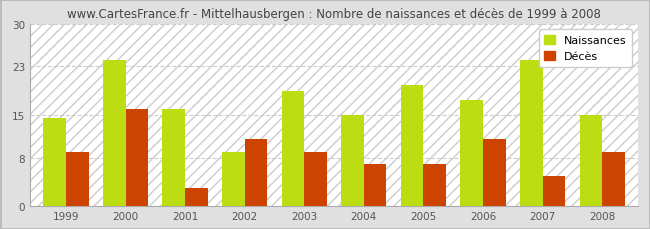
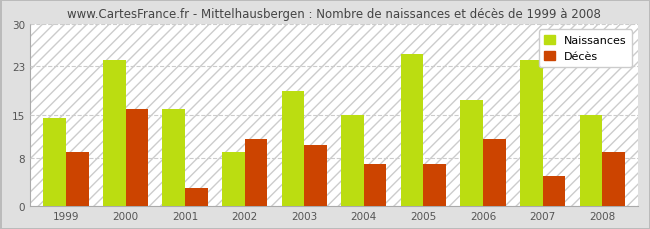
Décès/2003: 9 -> 10
Naissances/2005: 20.0 -> 25.0
